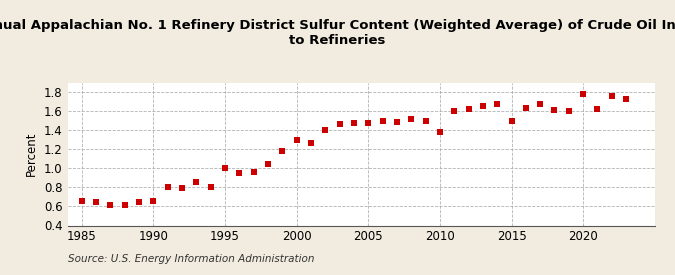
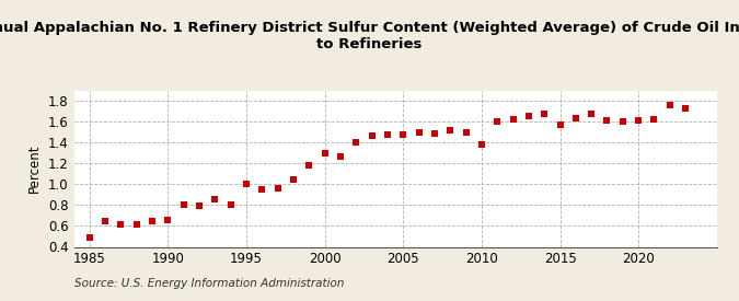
1985: 0.66 -> 0.49
2015: 1.50 -> 1.57
2020: 1.78 -> 1.61
